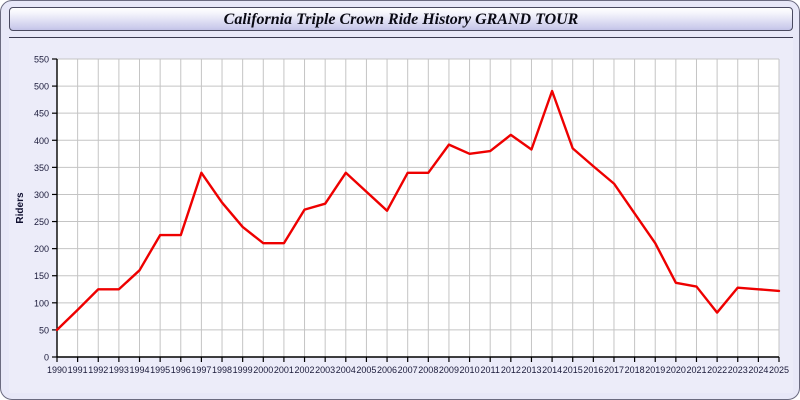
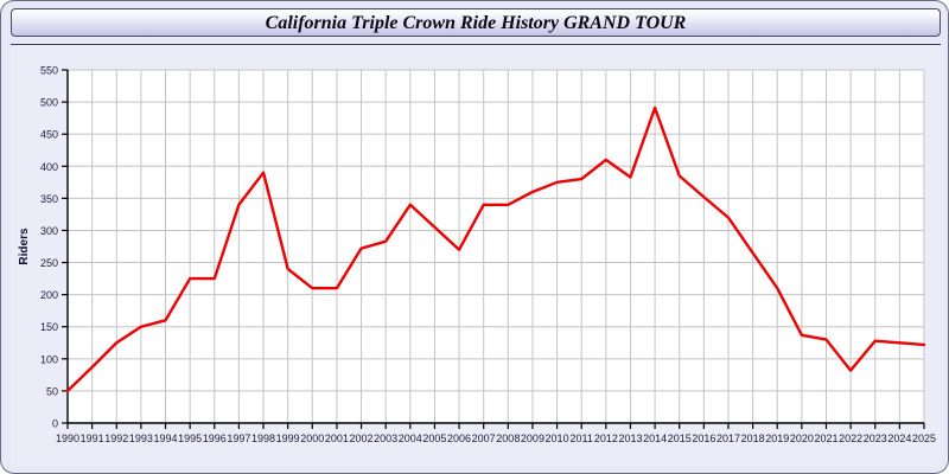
1993: 120 -> 150
1998: 280 -> 390
2009: 390 -> 360
